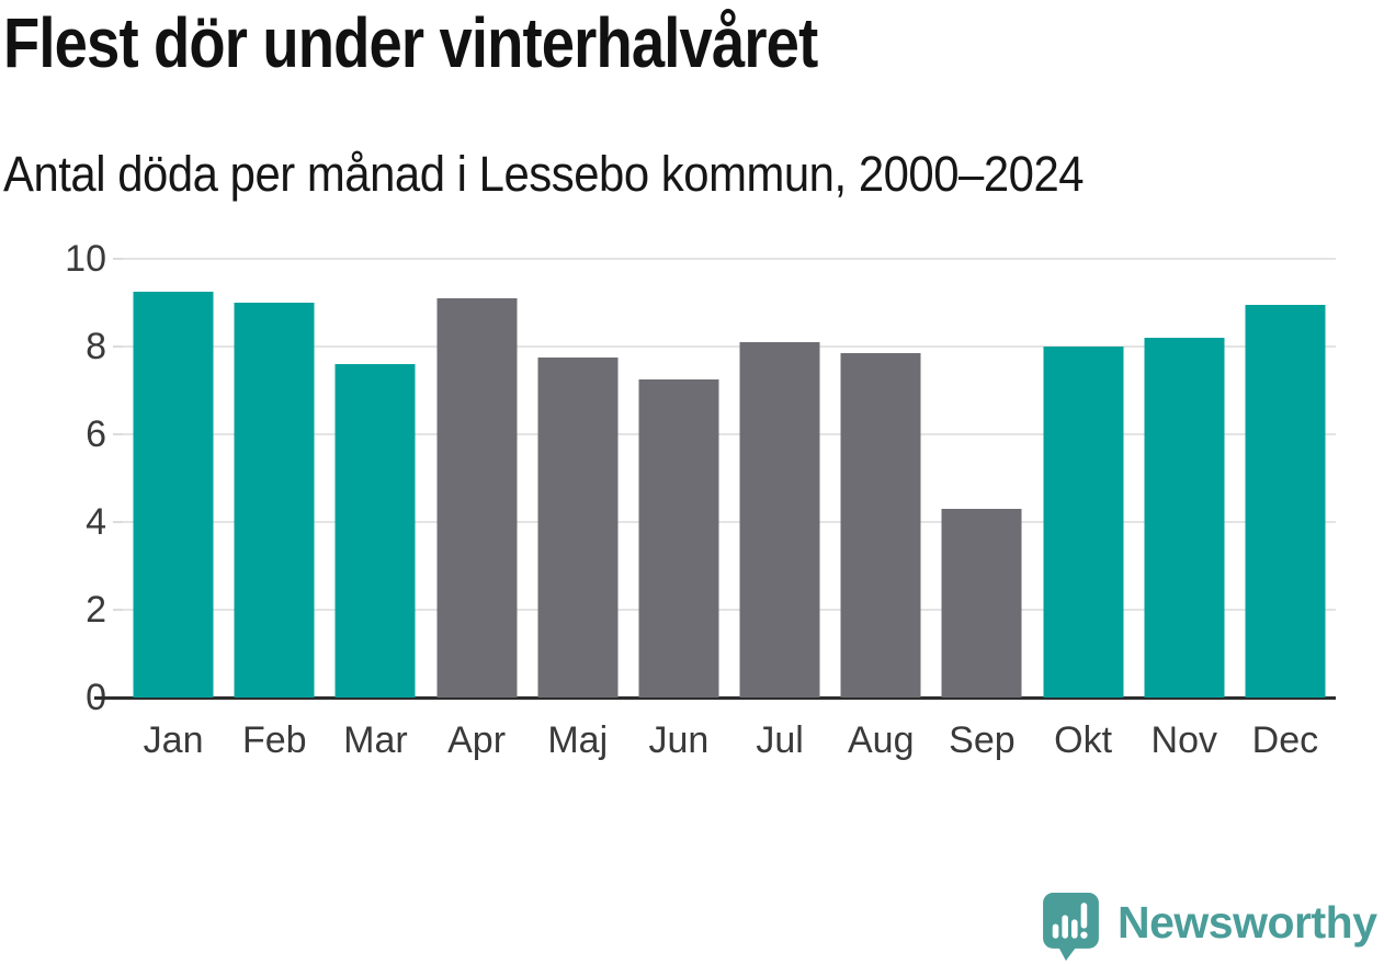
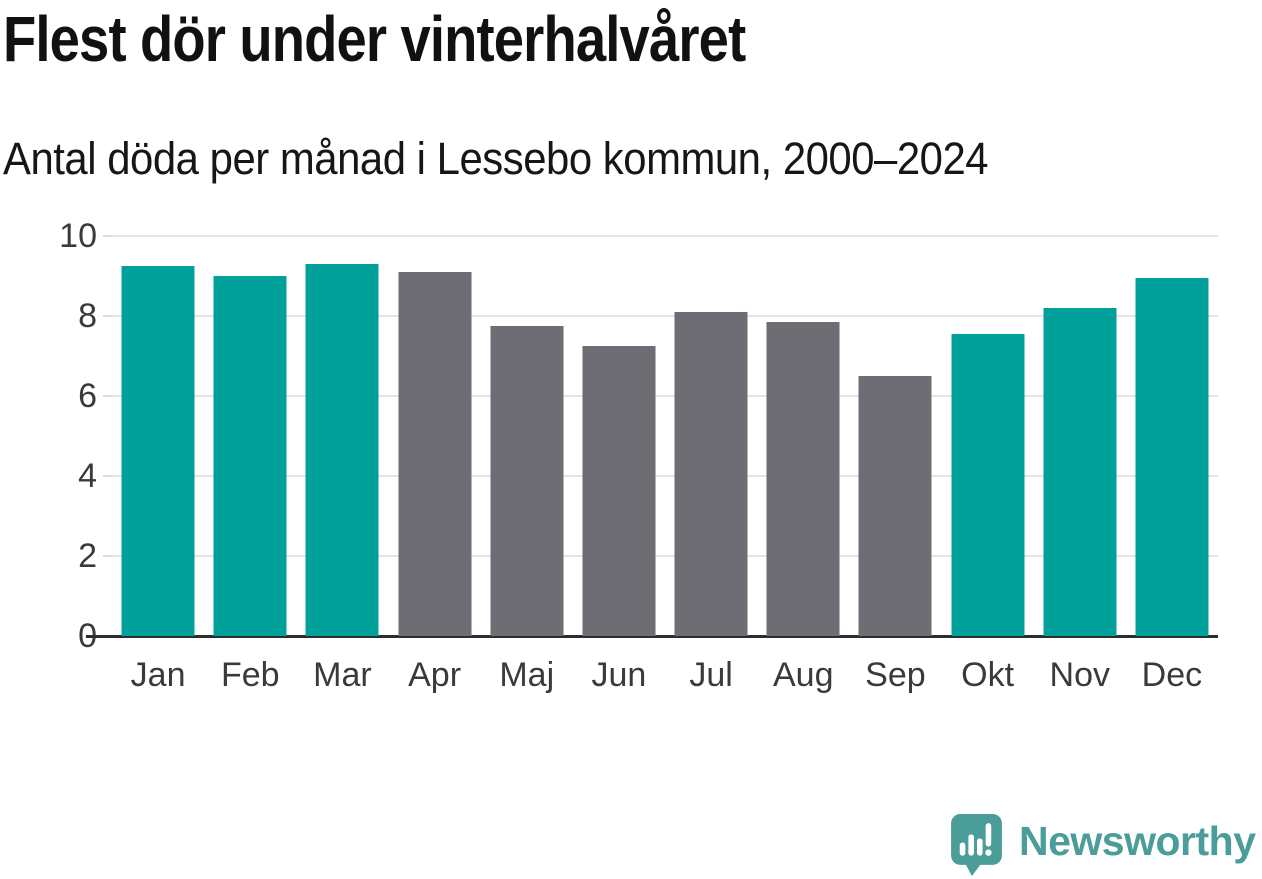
Mar: 7.6 -> 9.3
Sep: 4.3 -> 6.5
Okt: 8.0 -> 7.5
